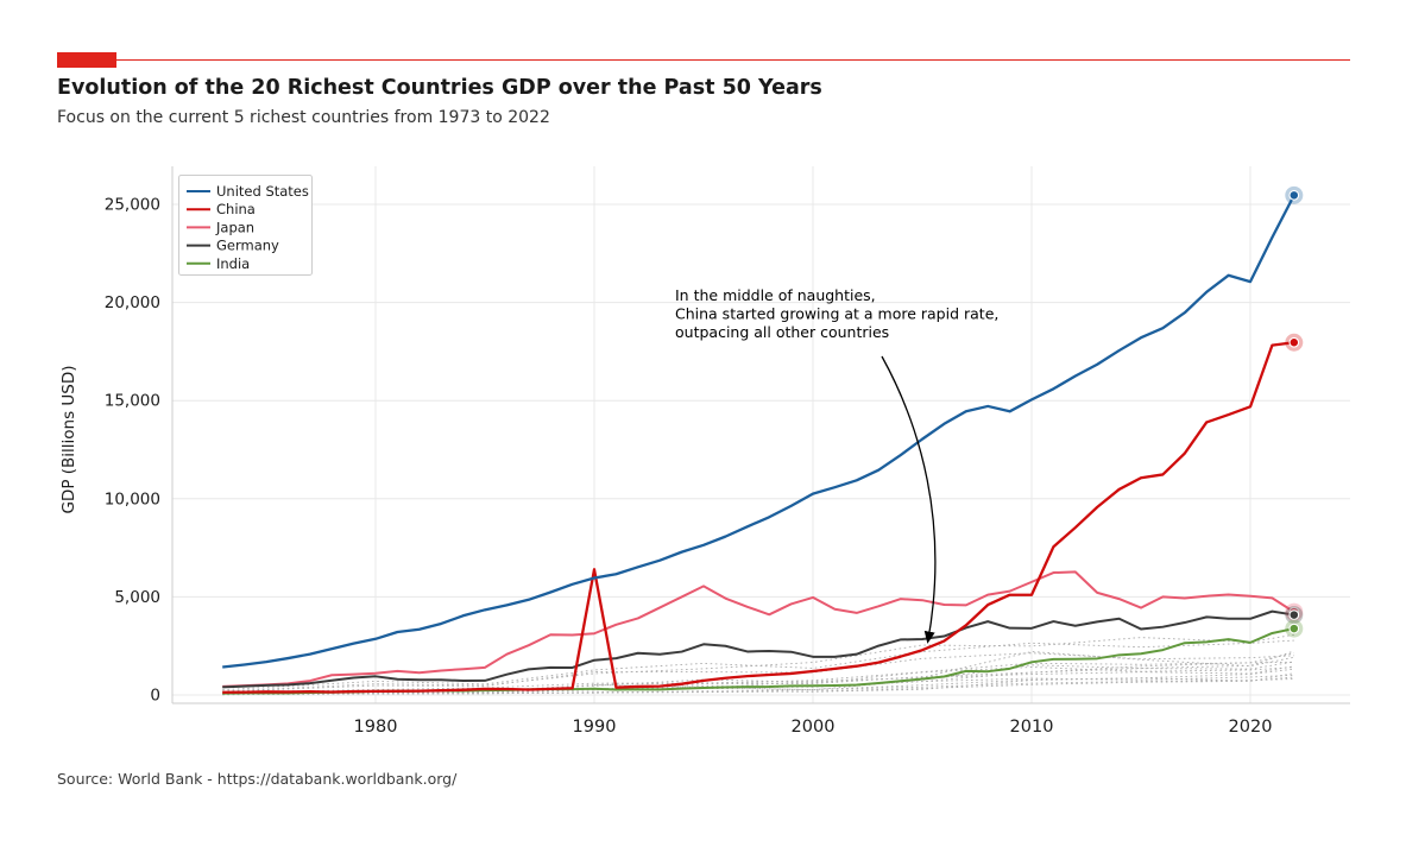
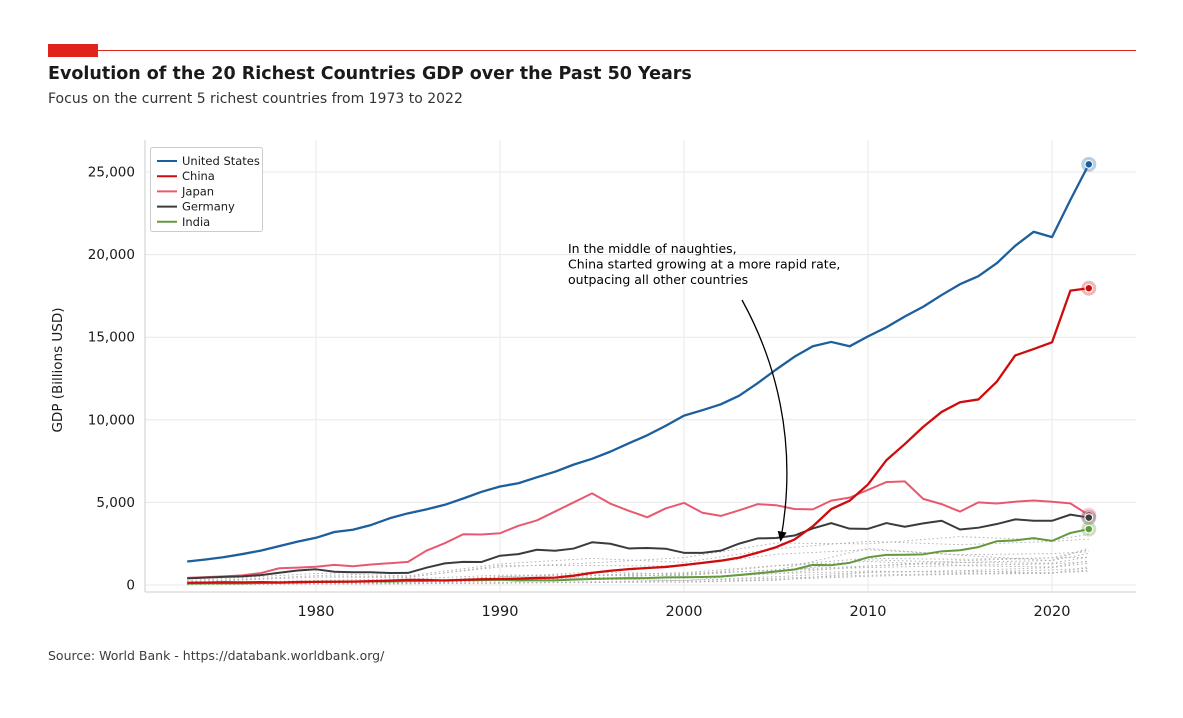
China/1990: 6400 -> 400
China/2010: 5100 -> 6100
